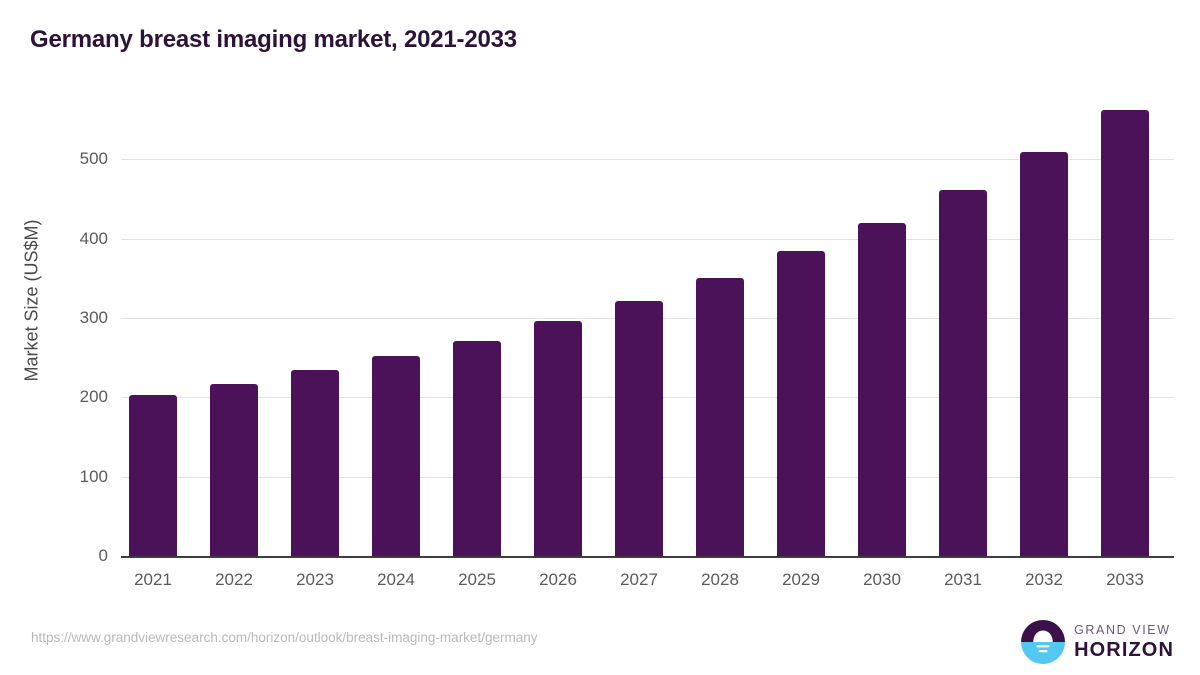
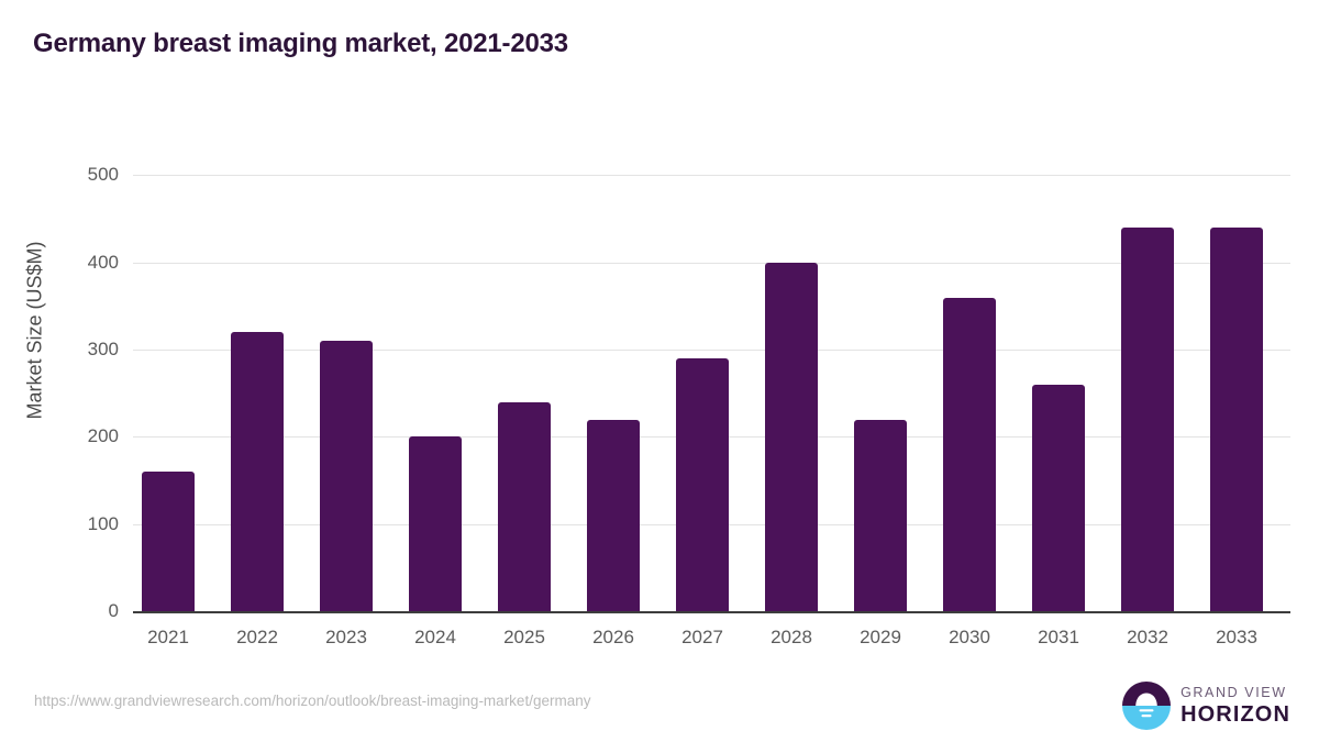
2021: 200 -> 160
2022: 220 -> 320
2023: 230 -> 310
2024: 250 -> 200
2025: 270 -> 240
2026: 300 -> 220
2027: 320 -> 290
2028: 350 -> 400
2029: 380 -> 220
2030: 420 -> 360
2031: 460 -> 260
2032: 510 -> 440
2033: 560 -> 440
